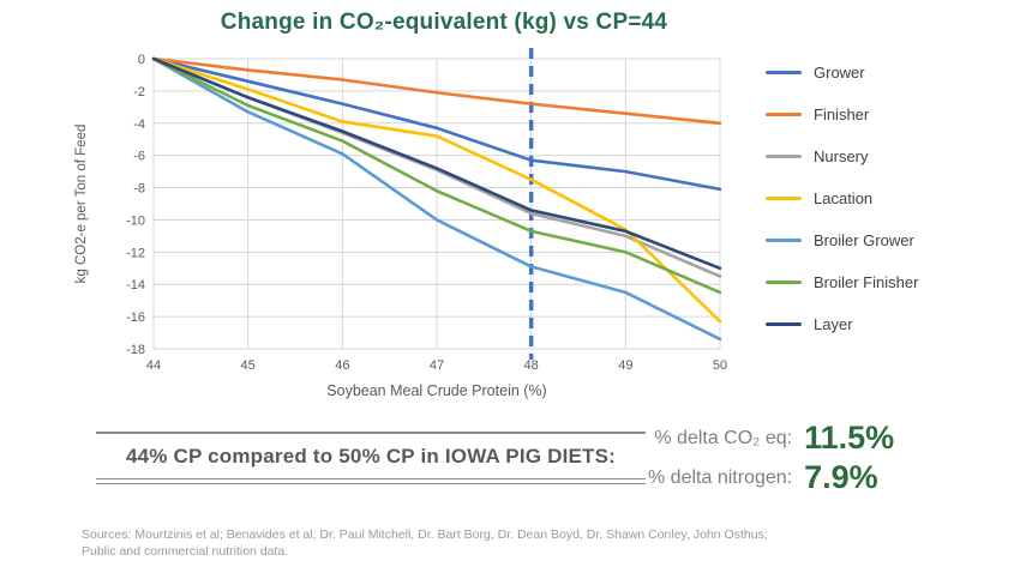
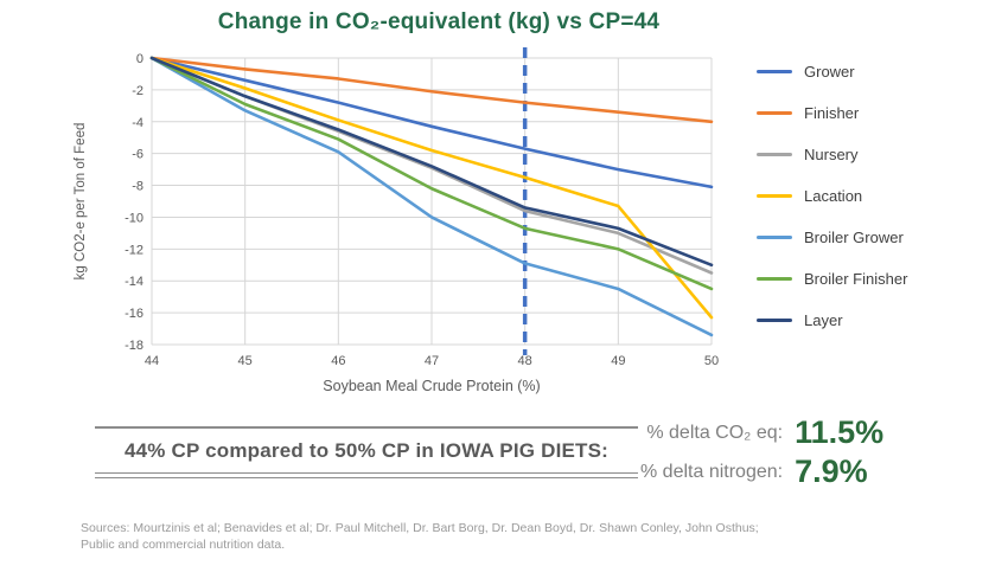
Lacation/47: -4.8 -> -5.8
Grower/48: -6.3 -> -5.7
Lacation/49: -10.6 -> -9.3
